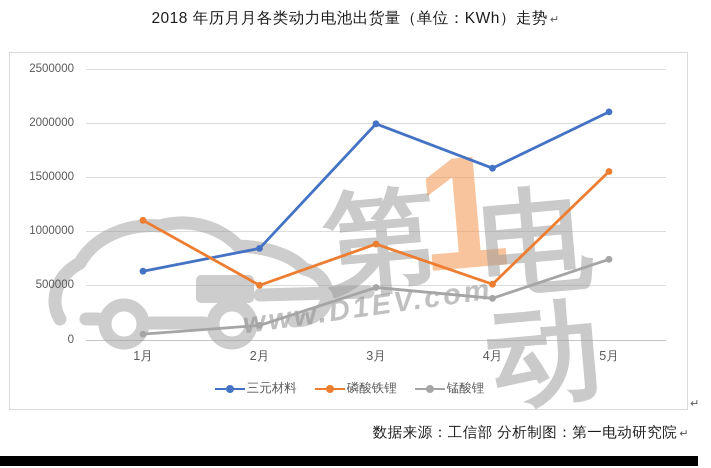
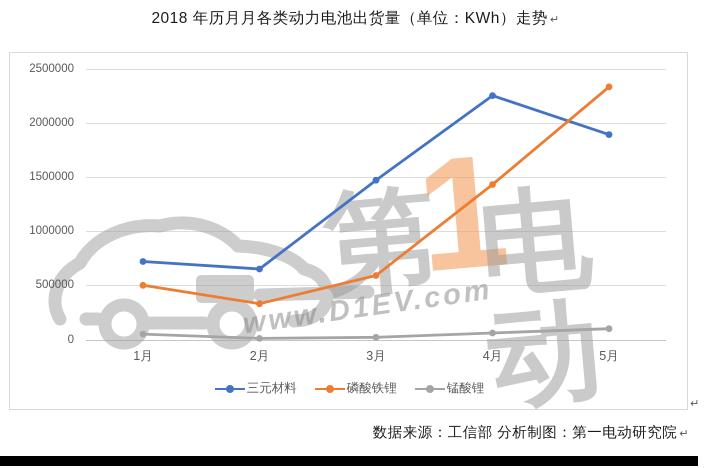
三元材料/1月: 630000 -> 720000
磷酸铁锂/1月: 1100000 -> 500000
三元材料/2月: 840000 -> 650000
磷酸铁锂/2月: 500000 -> 330000
锰酸锂/2月: 130000 -> 10000
三元材料/3月: 1990000 -> 1470000
磷酸铁锂/3月: 880000 -> 590000
锰酸锂/3月: 480000 -> 20000
三元材料/4月: 1580000 -> 2250000
磷酸铁锂/4月: 510000 -> 1430000
锰酸锂/4月: 380000 -> 60000
三元材料/5月: 2100000 -> 1890000
磷酸铁锂/5月: 1550000 -> 2330000
锰酸锂/5月: 740000 -> 100000
